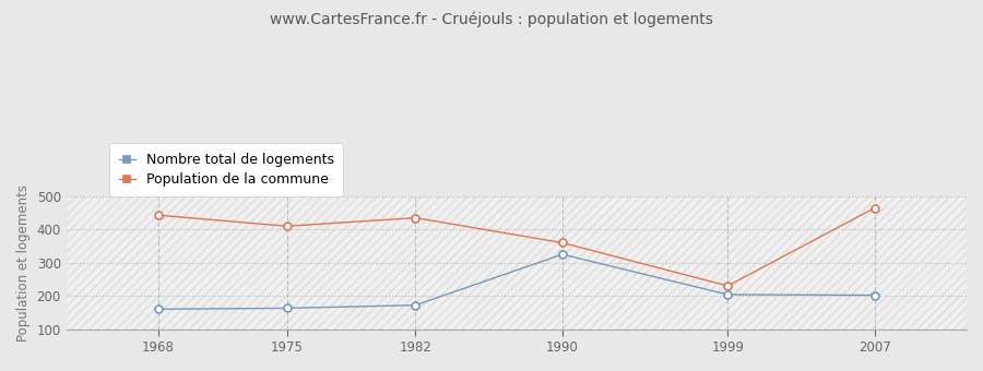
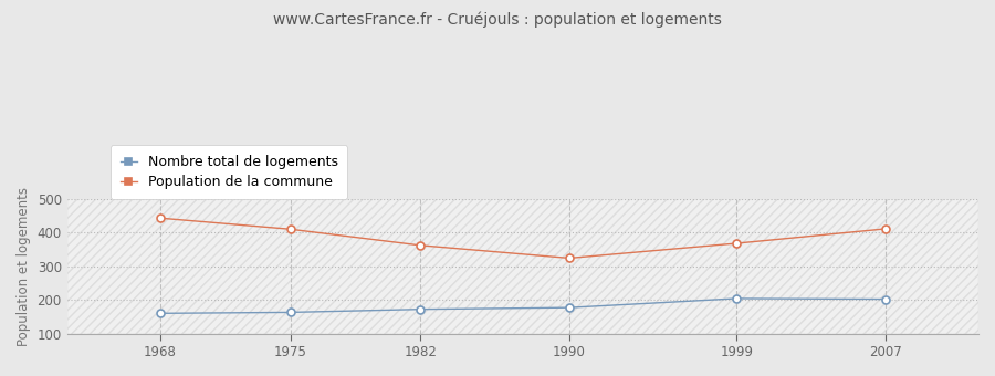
Population de la commune/1982: 435 -> 362
Nombre total de logements/1990: 325 -> 177
Population de la commune/1990: 360 -> 324
Population de la commune/1999: 230 -> 368
Population de la commune/2007: 465 -> 411
